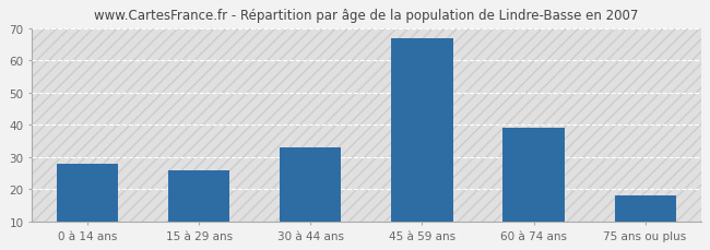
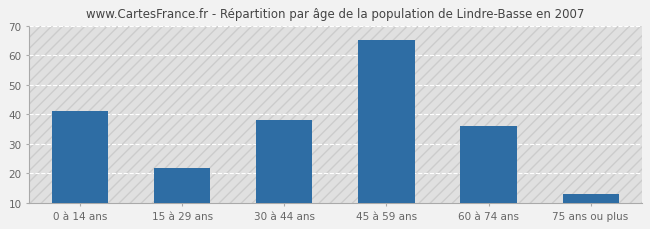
0 à 14 ans: 28 -> 41
15 à 29 ans: 26 -> 22
30 à 44 ans: 33 -> 38
45 à 59 ans: 67 -> 65
60 à 74 ans: 39 -> 36
75 ans ou plus: 18 -> 13
